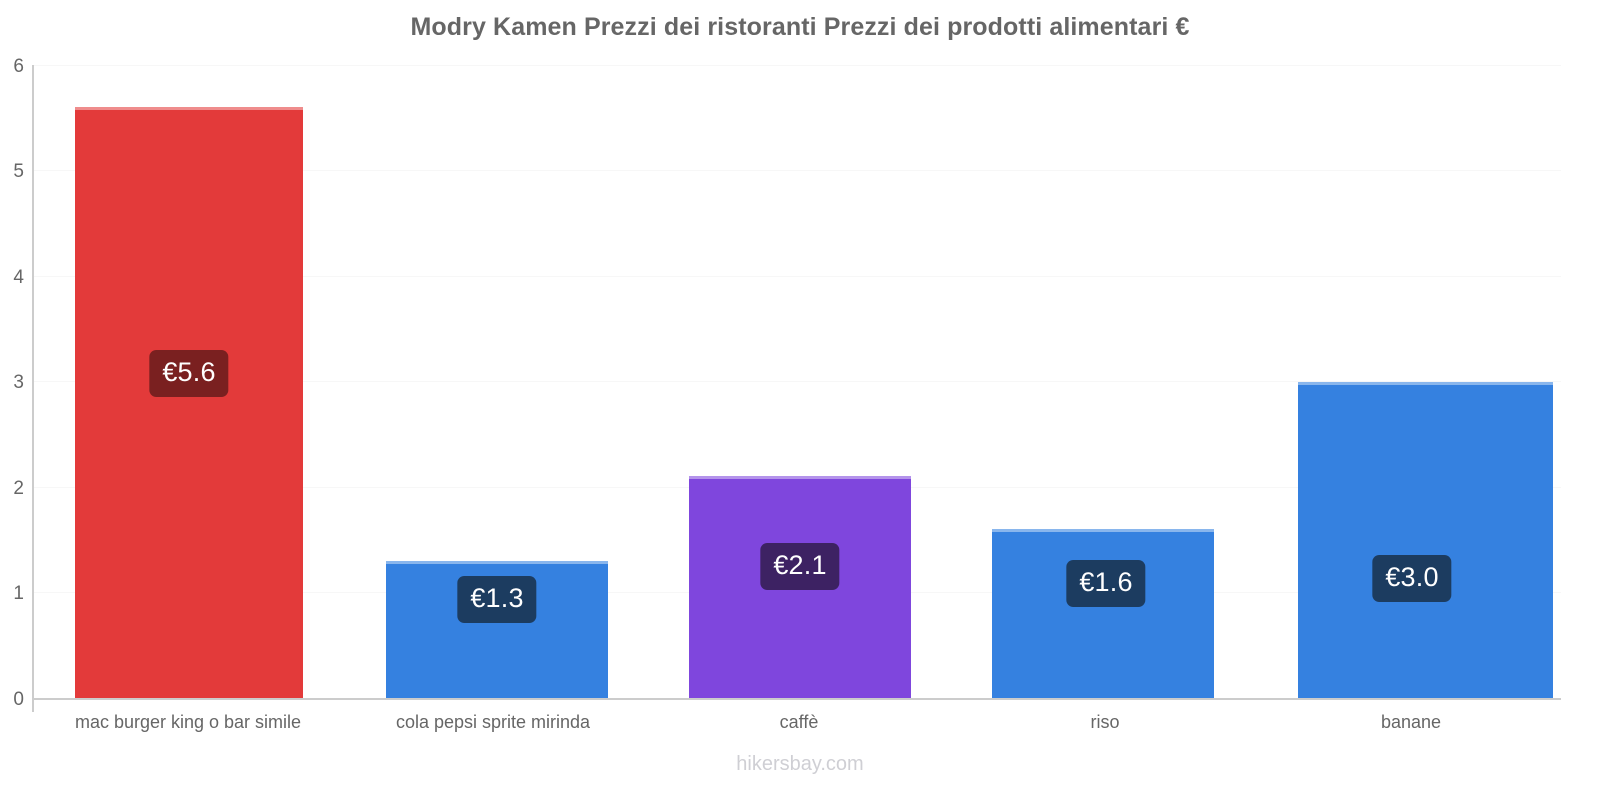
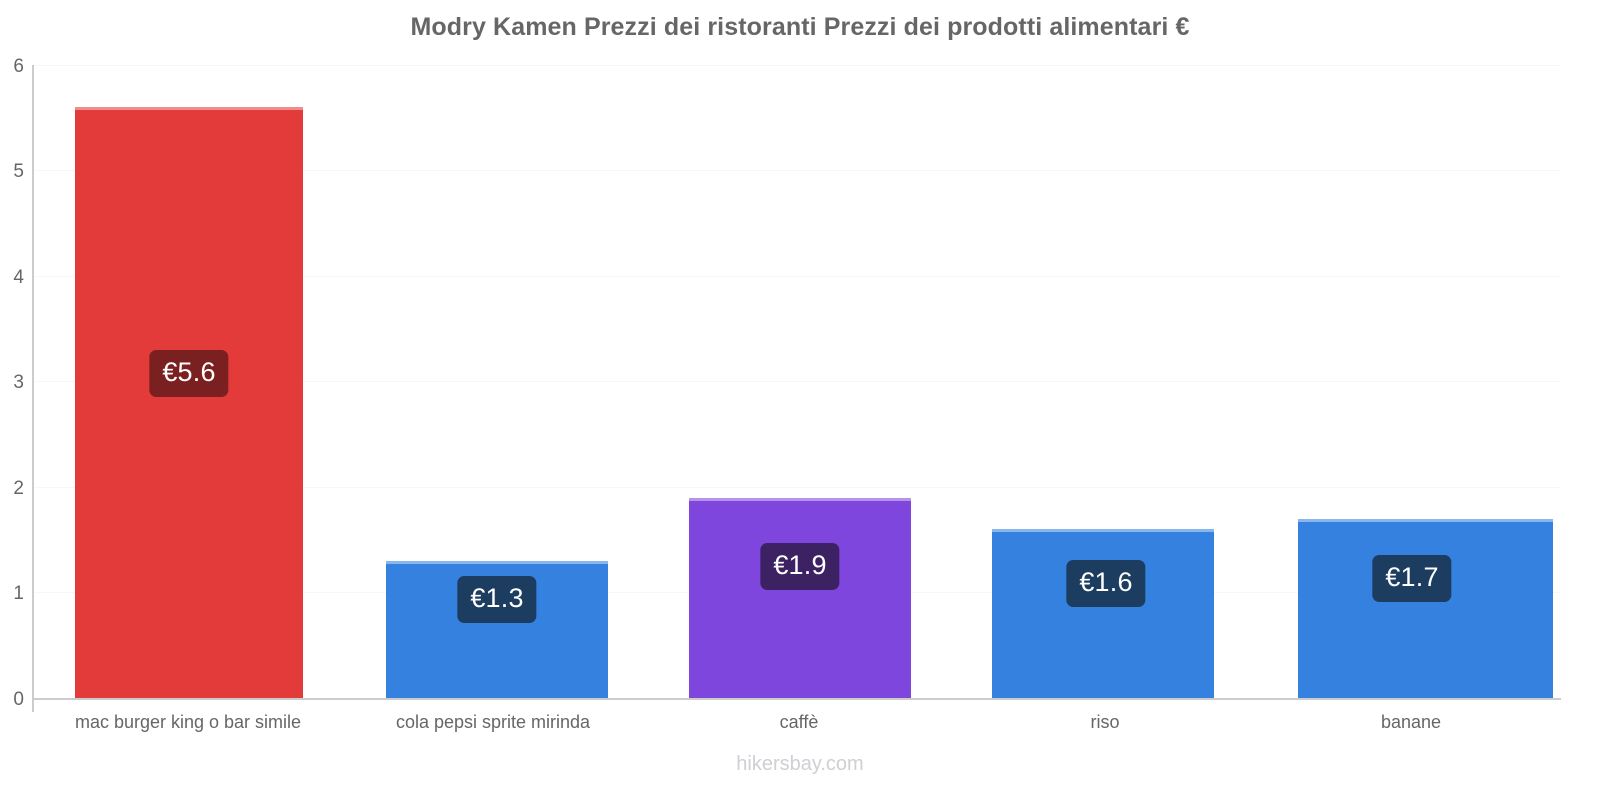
caffè: €2.1 -> €1.9
banane: €3.0 -> €1.7
